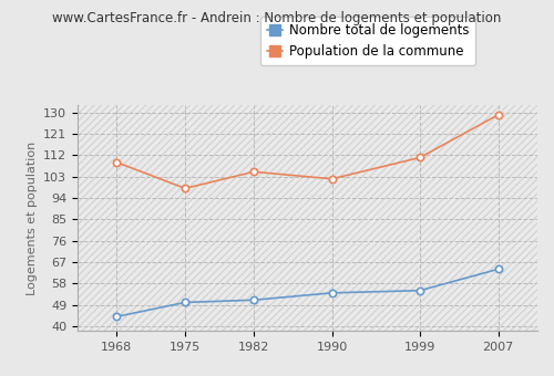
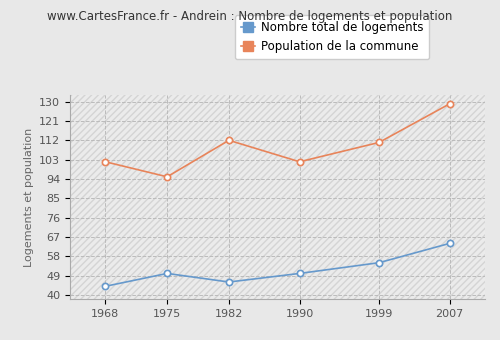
Population de la commune/1968: 109 -> 102
Population de la commune/1975: 98 -> 95
Nombre total de logements/1982: 51 -> 46
Population de la commune/1982: 105 -> 112
Nombre total de logements/1990: 54 -> 50
